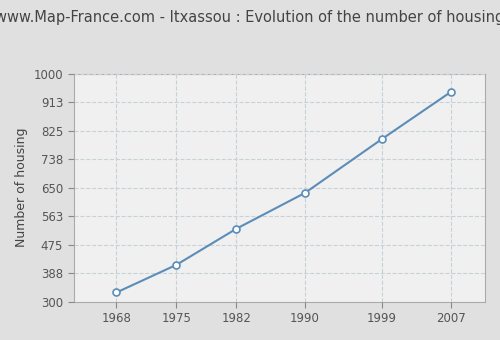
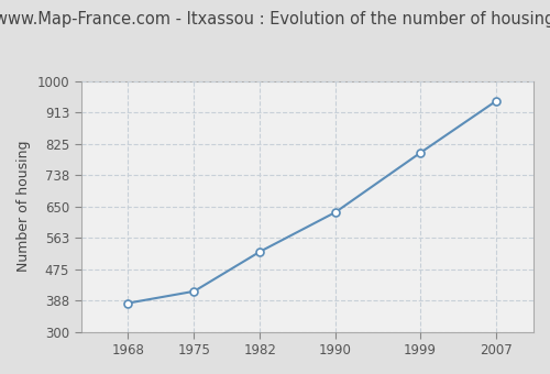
1968: 328 -> 380
